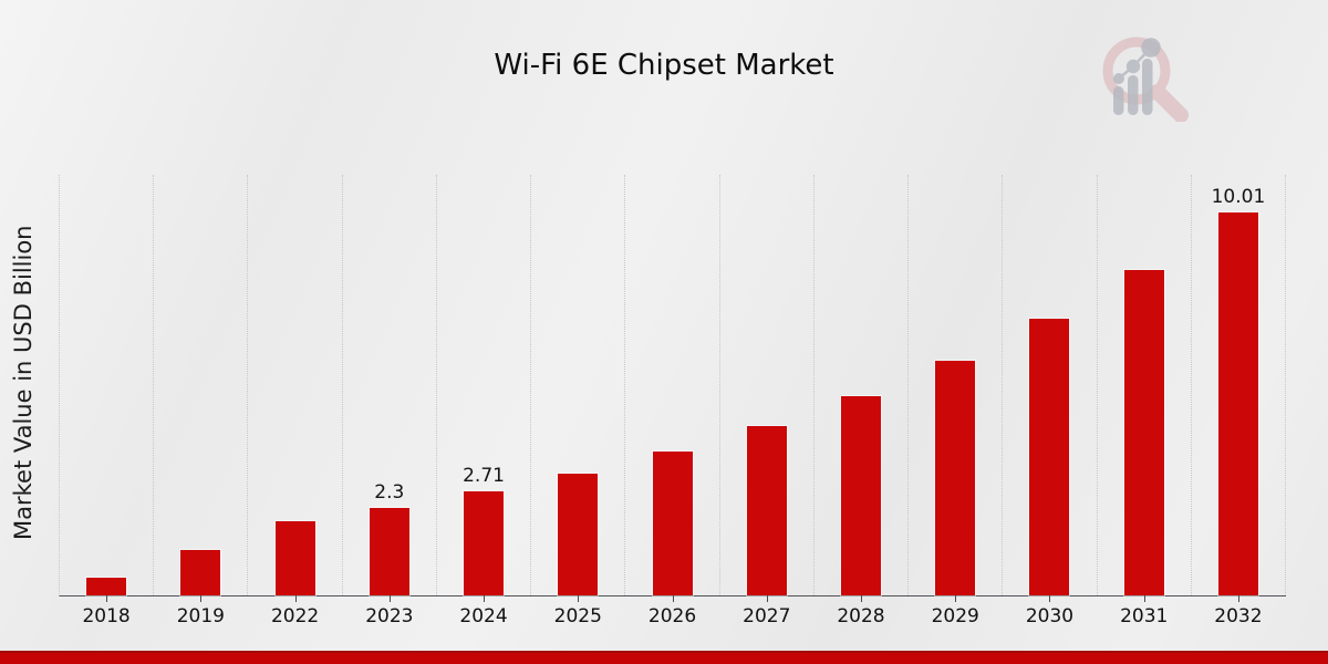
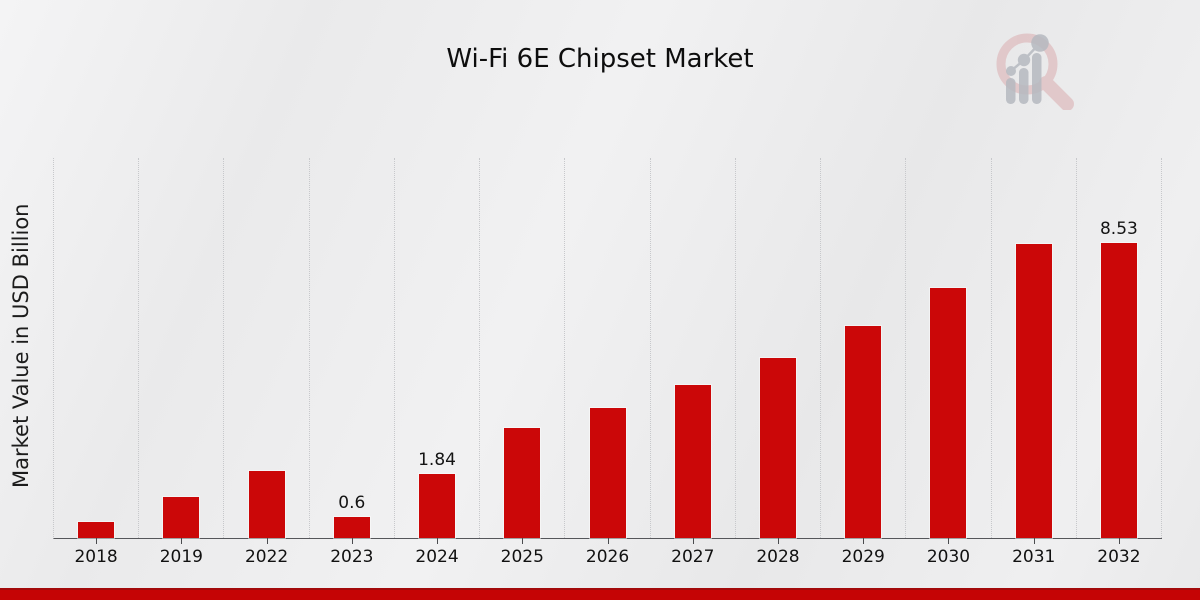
2023: 2.3 -> 0.6
2024: 2.71 -> 1.84
2032: 10.01 -> 8.53
